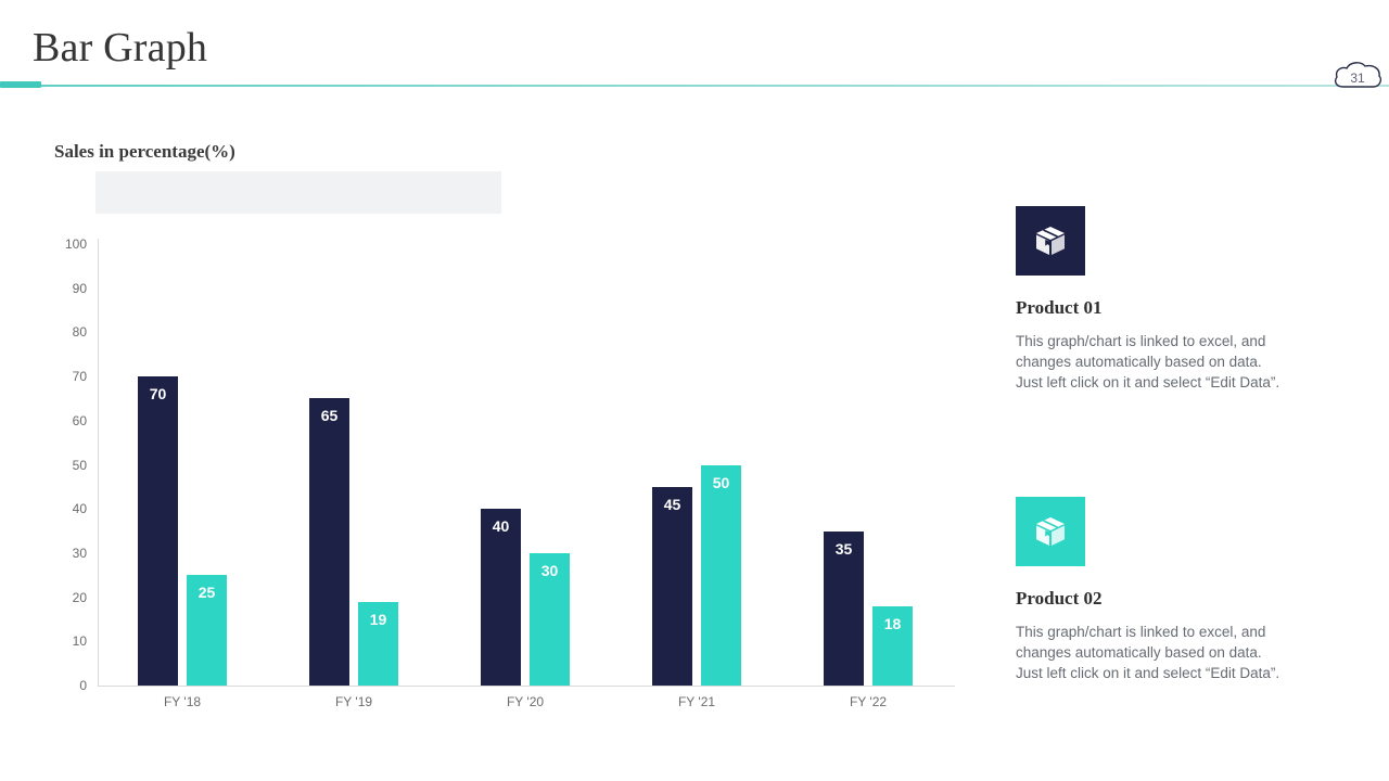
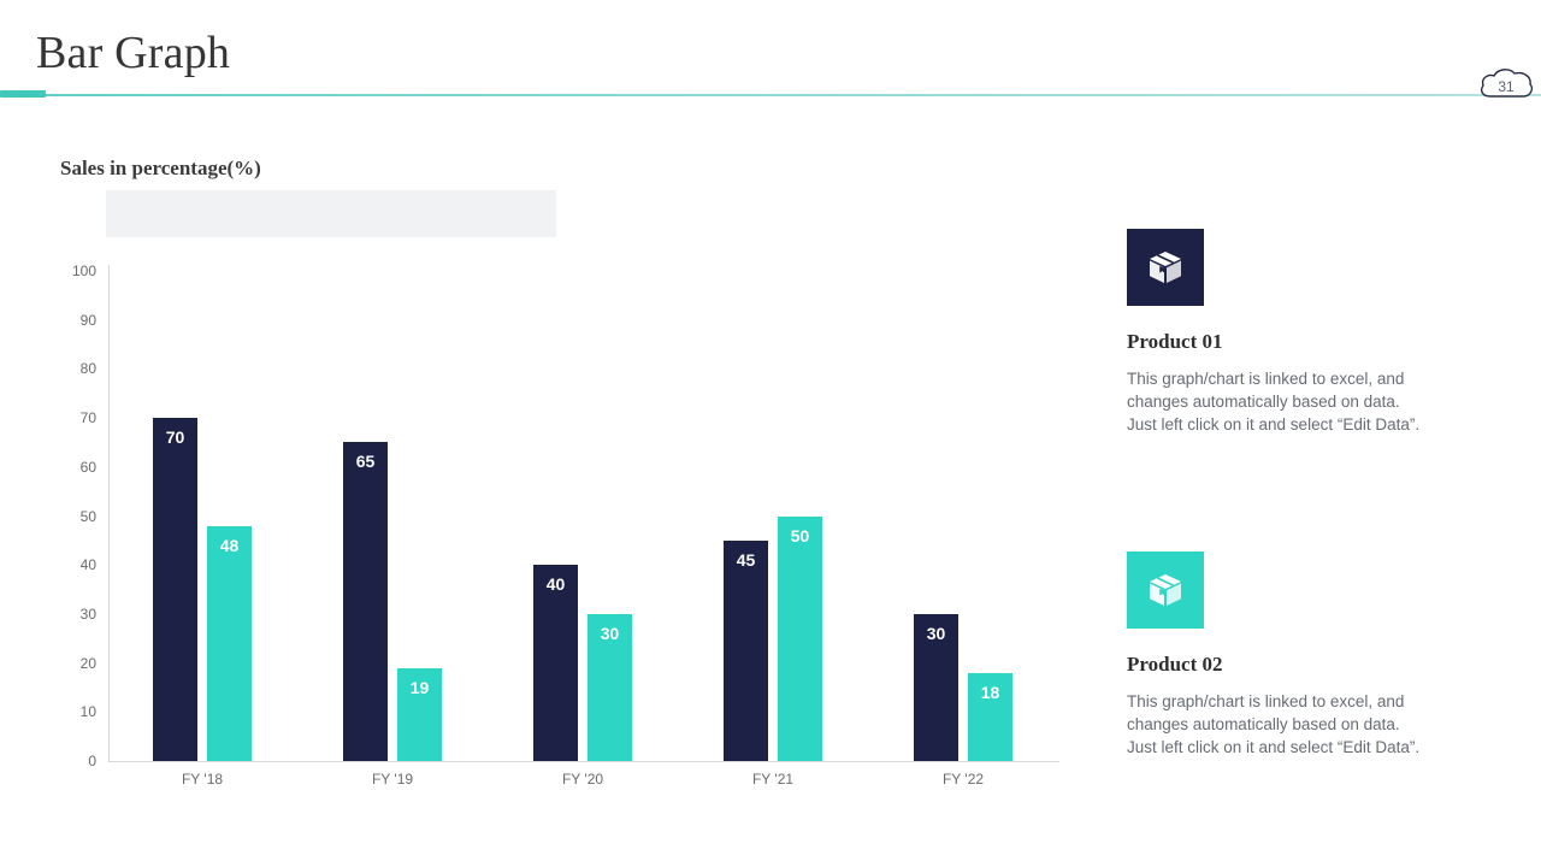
Product 02/FY '18: 25 -> 48
Product 01/FY '22: 35 -> 30
